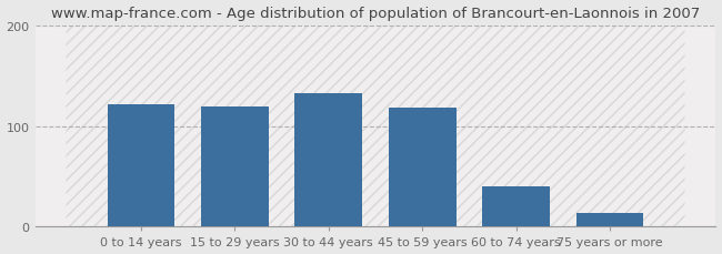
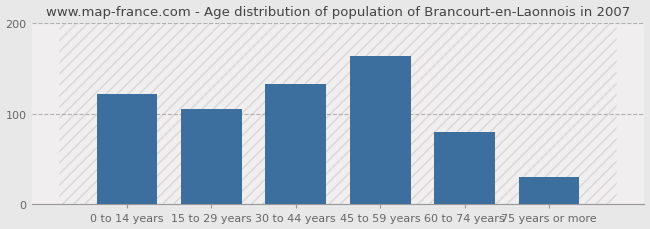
15 to 29 years: 120 -> 105
45 to 59 years: 118 -> 163
60 to 74 years: 40 -> 80
75 years or more: 14 -> 30
